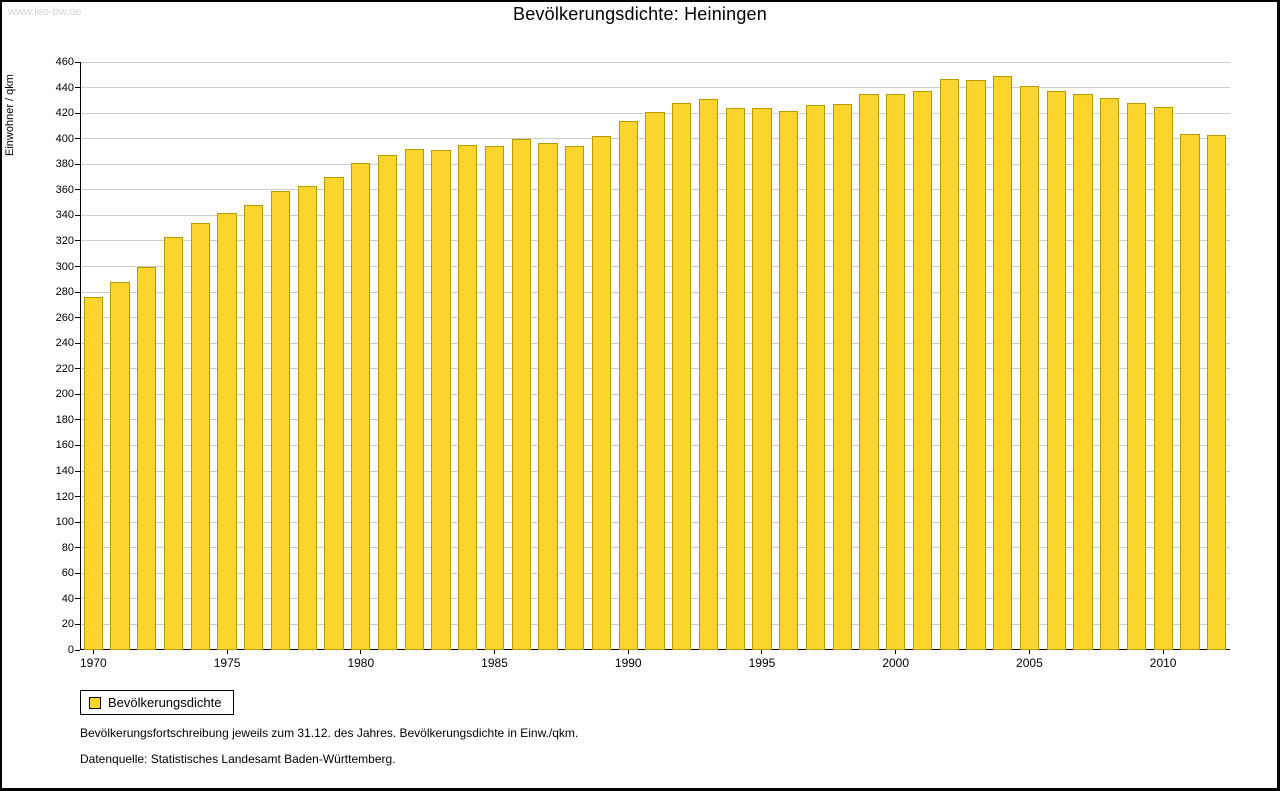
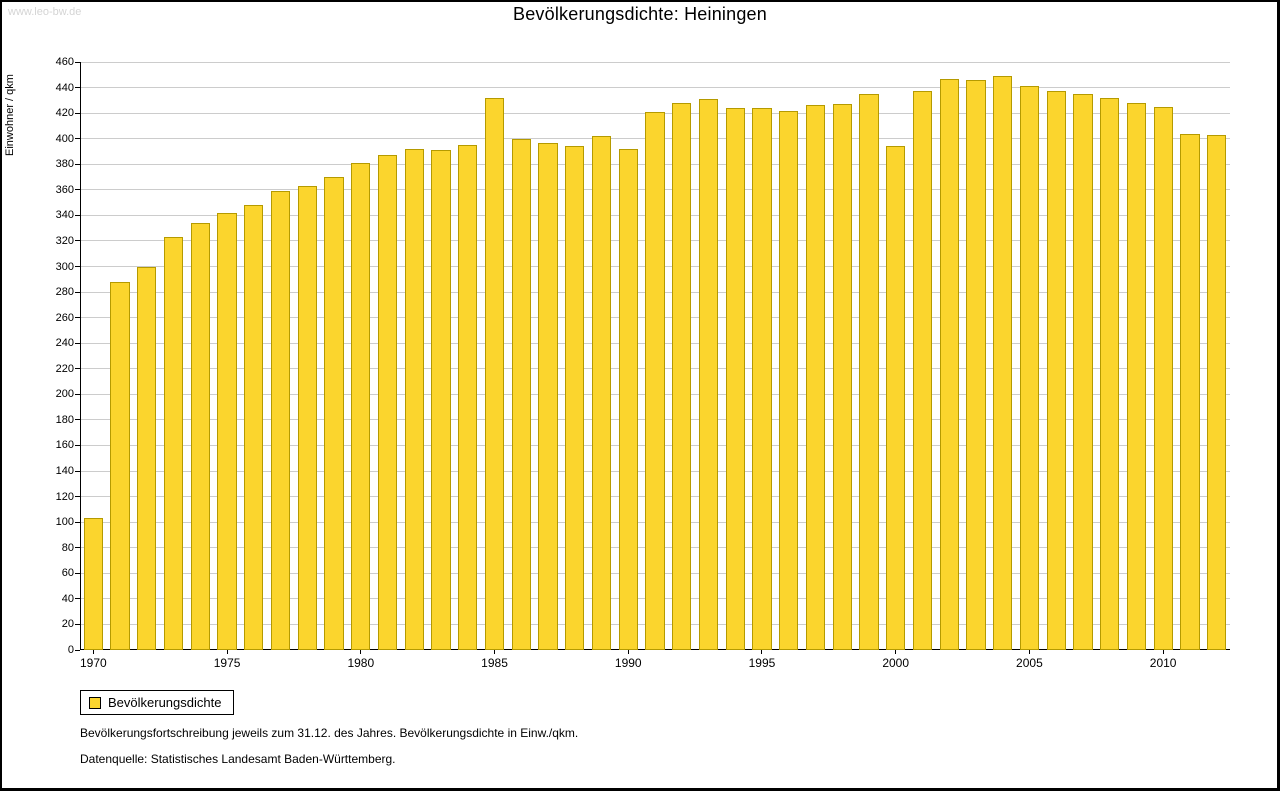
1970: 276 -> 103
1985: 394 -> 432
1990: 414 -> 392
2000: 435 -> 394
